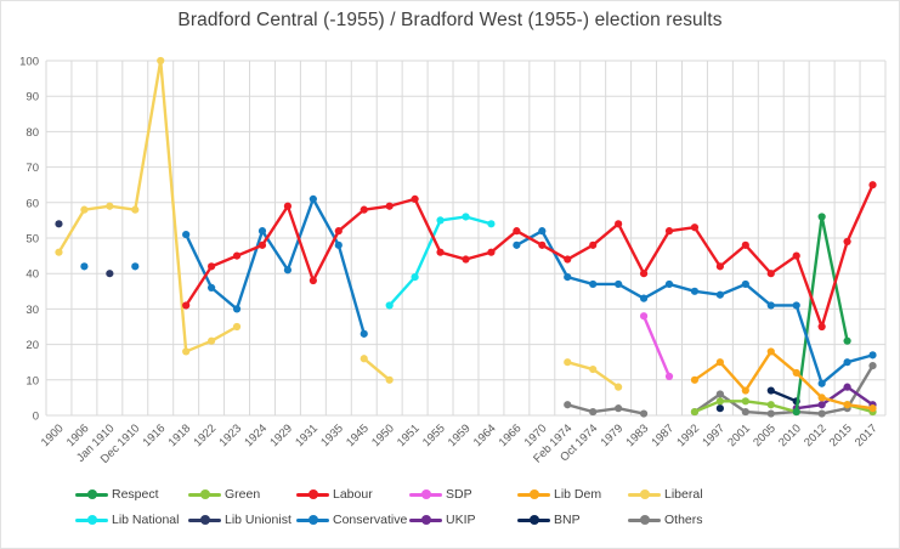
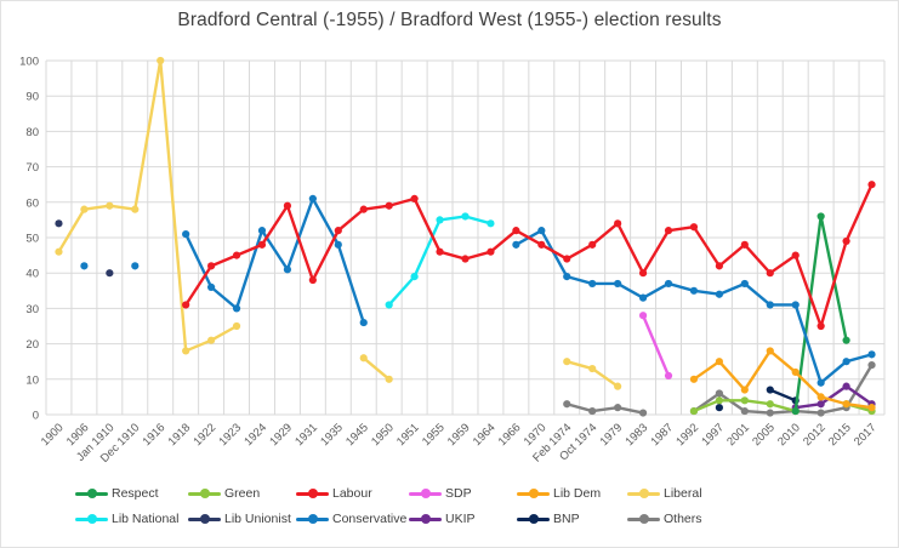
Conservative/1945: 23 -> 26
